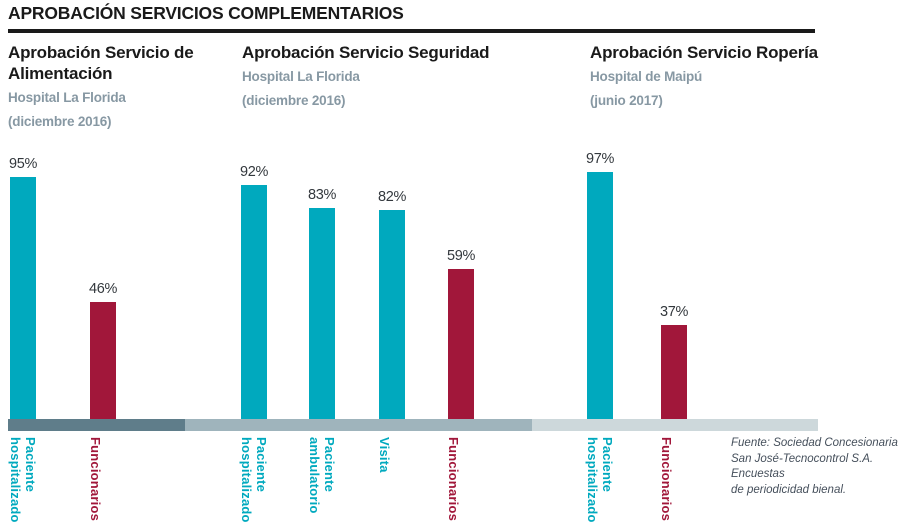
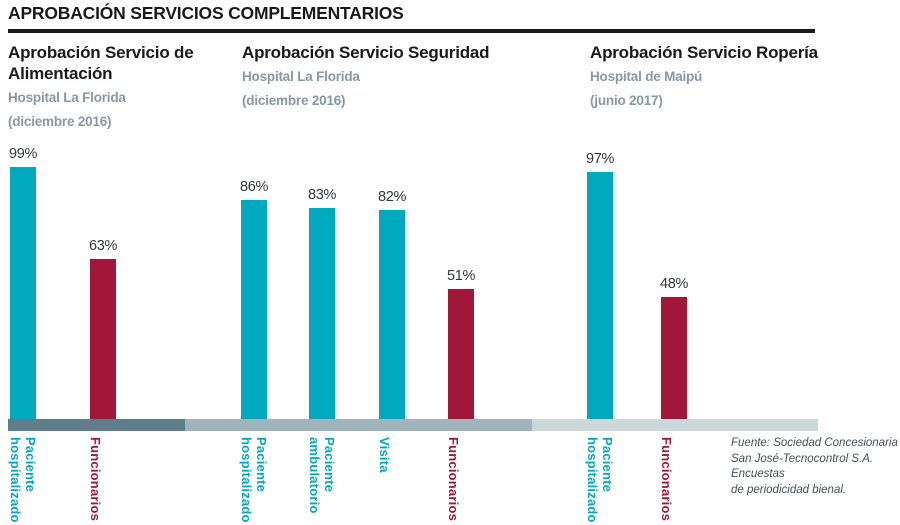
Aprobación Servicio de Alimentación/Paciente hospitalizado: 95% -> 99%
Aprobación Servicio de Alimentación/Funcionarios: 46% -> 63%
Aprobación Servicio Seguridad/Paciente hospitalizado: 92% -> 86%
Aprobación Servicio Seguridad/Funcionarios: 59% -> 51%
Aprobación Servicio Ropería/Funcionarios: 37% -> 48%
